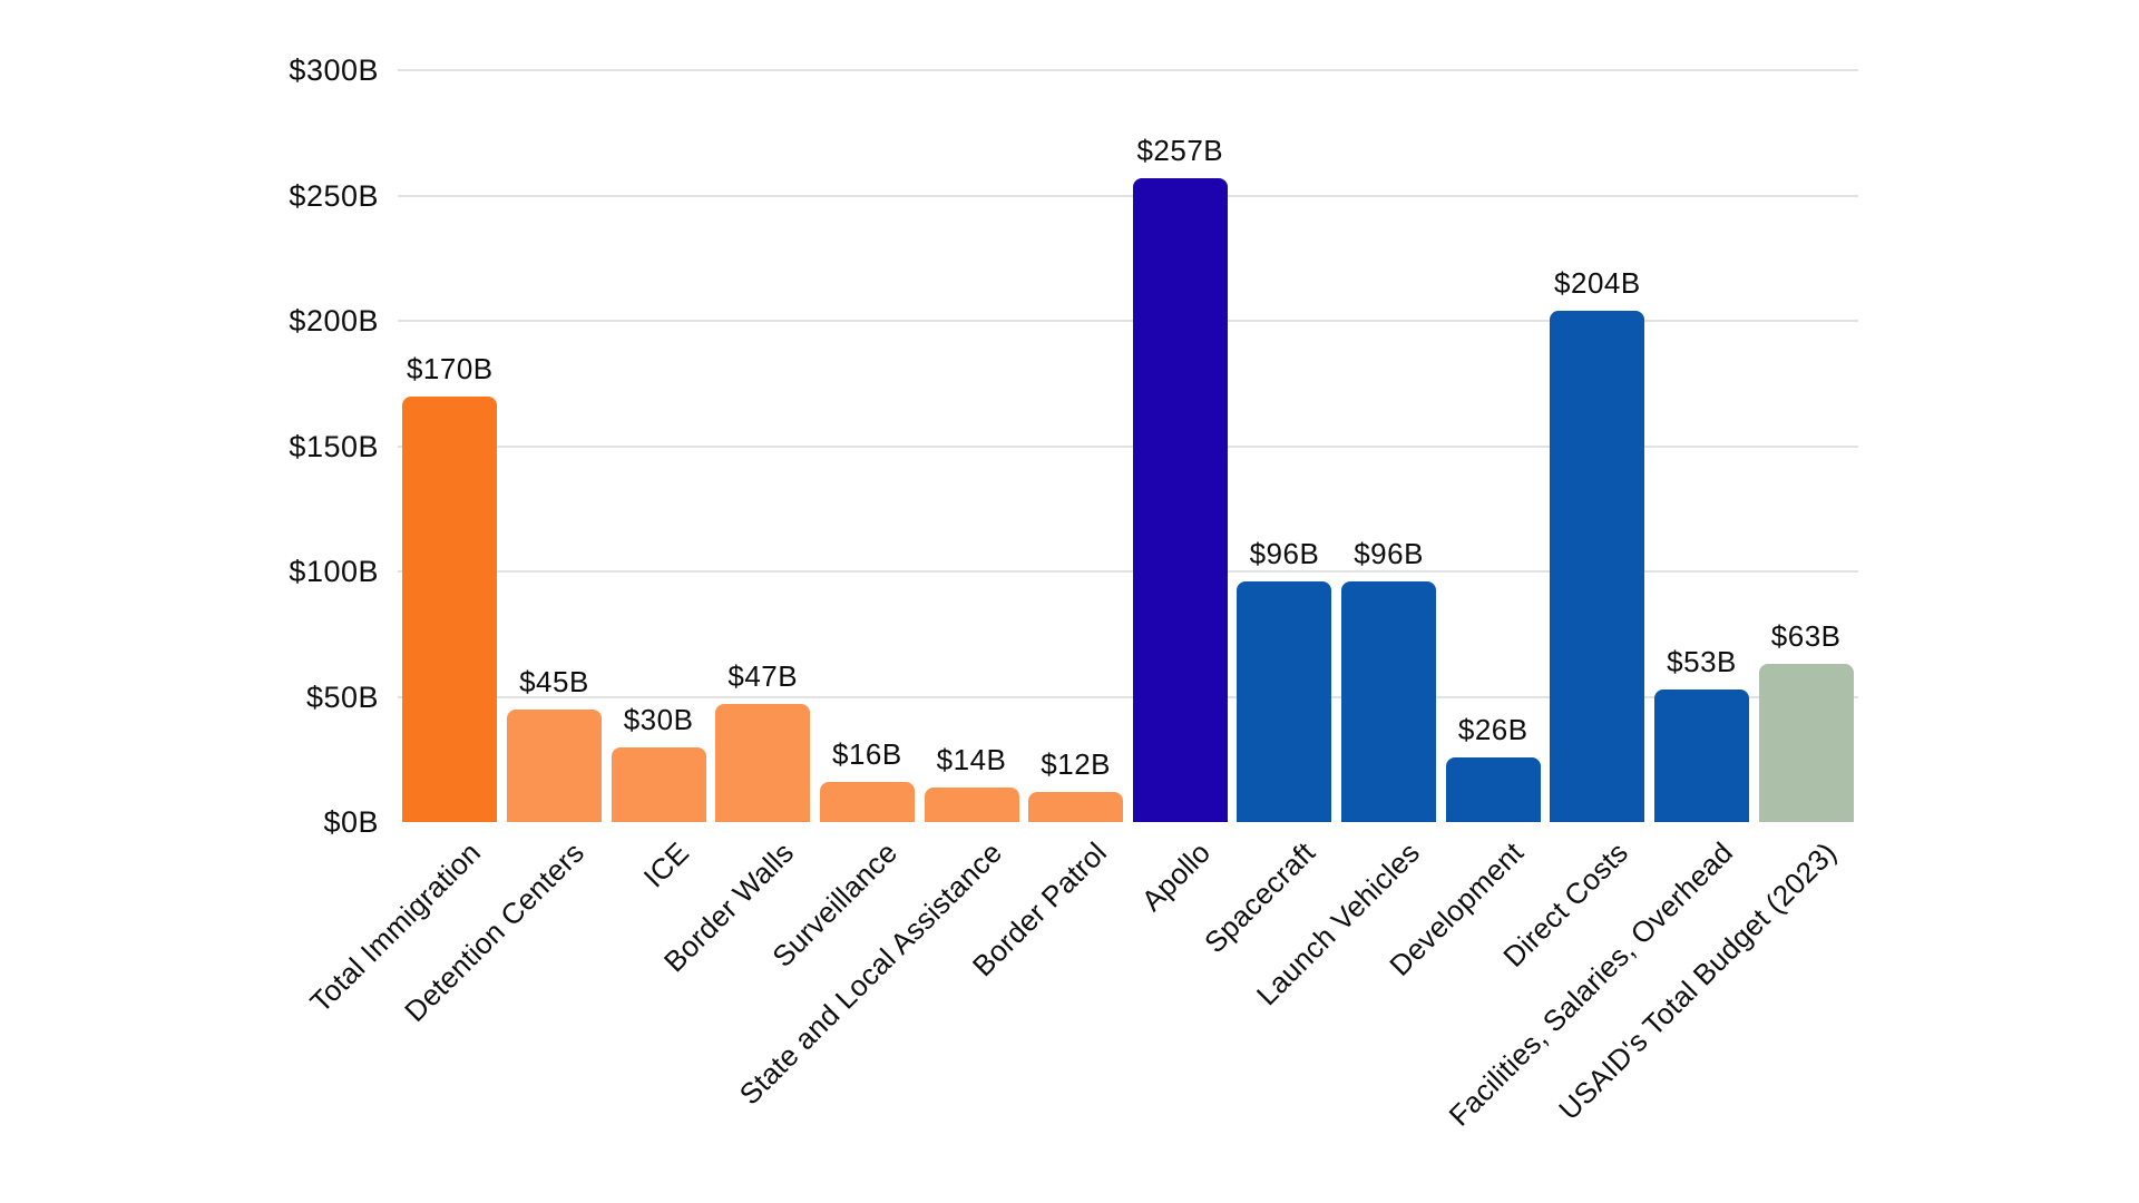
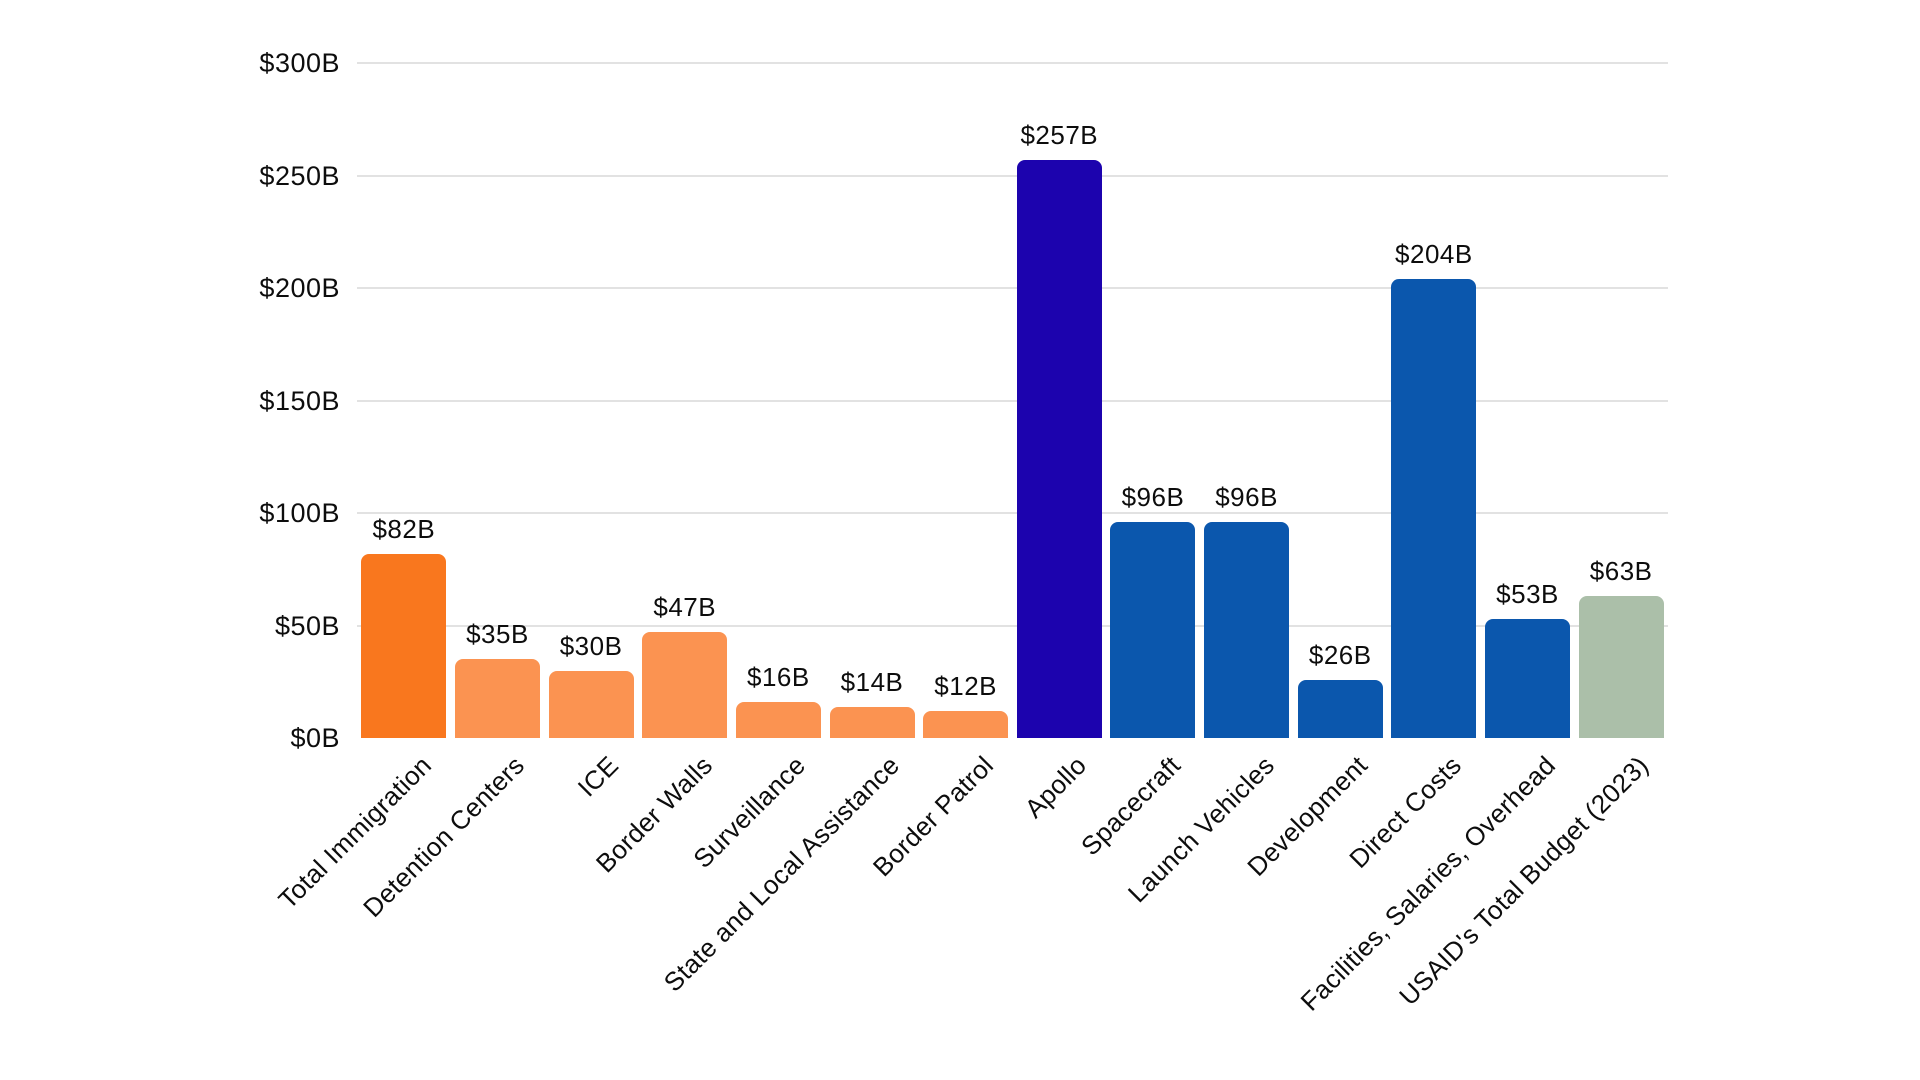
Total Immigration: $170B -> $82B
Detention Centers: $45B -> $35B
